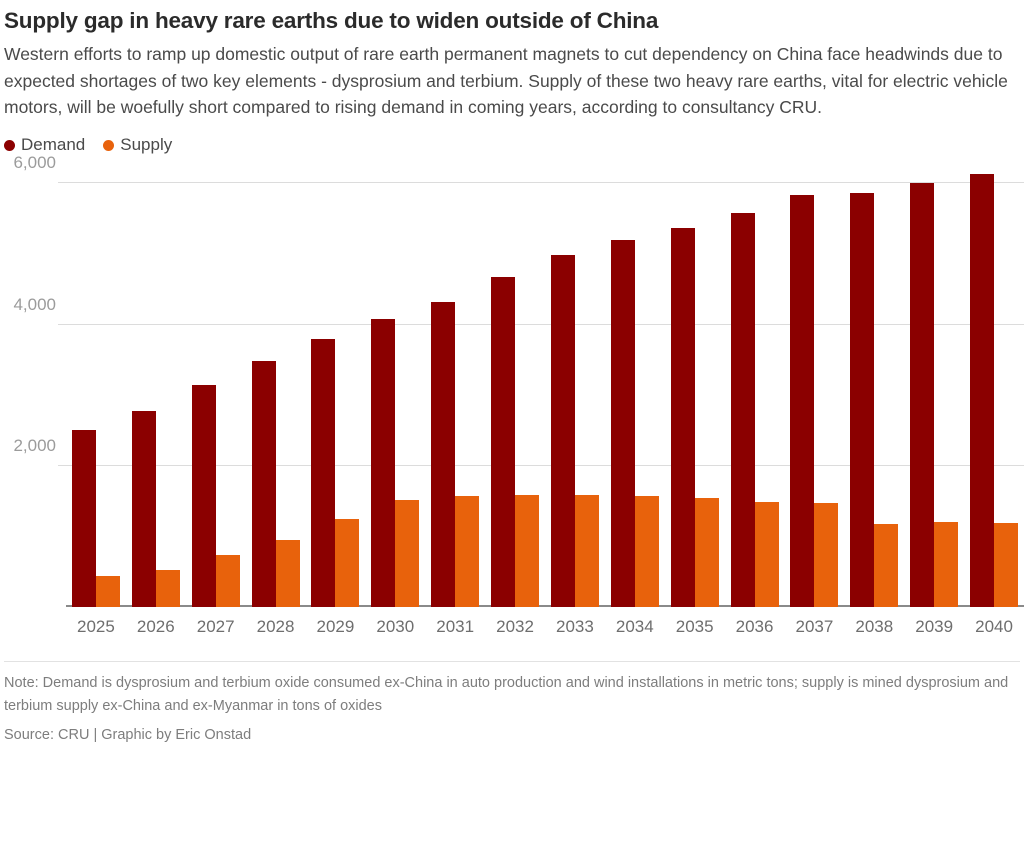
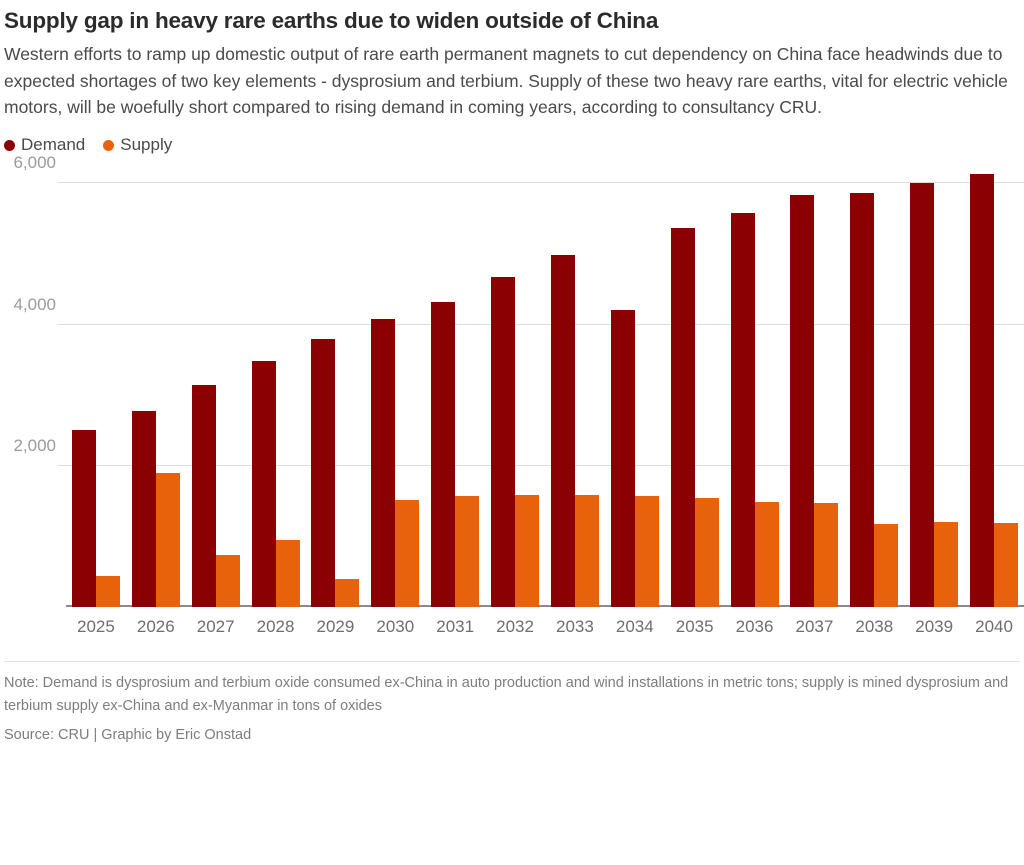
Supply/2026: 500 -> 1900
Supply/2029: 1200 -> 400
Demand/2034: 5200 -> 4200
